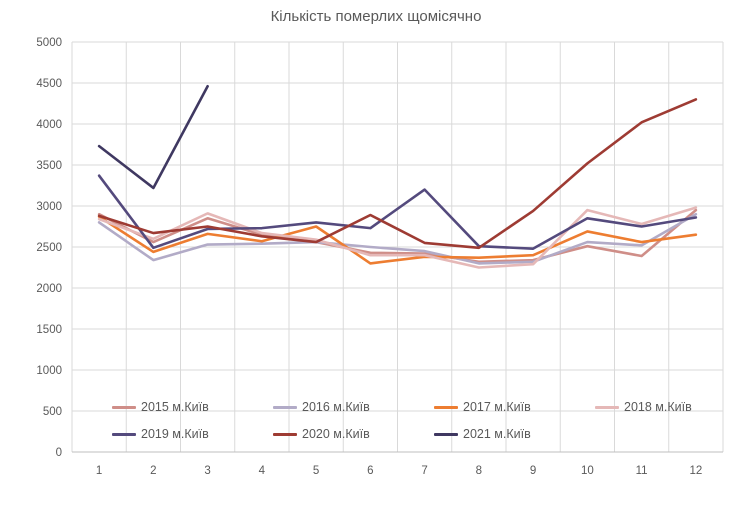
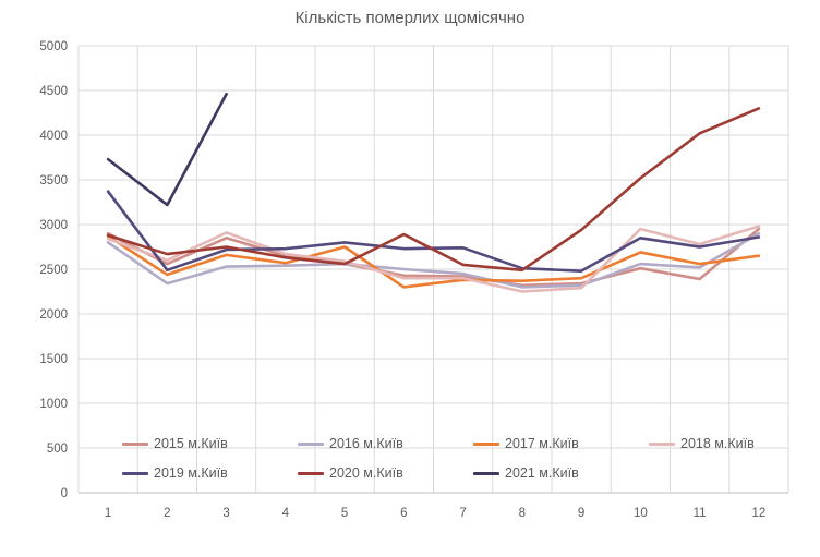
2019 м.Київ/7: 3200 -> 2700
